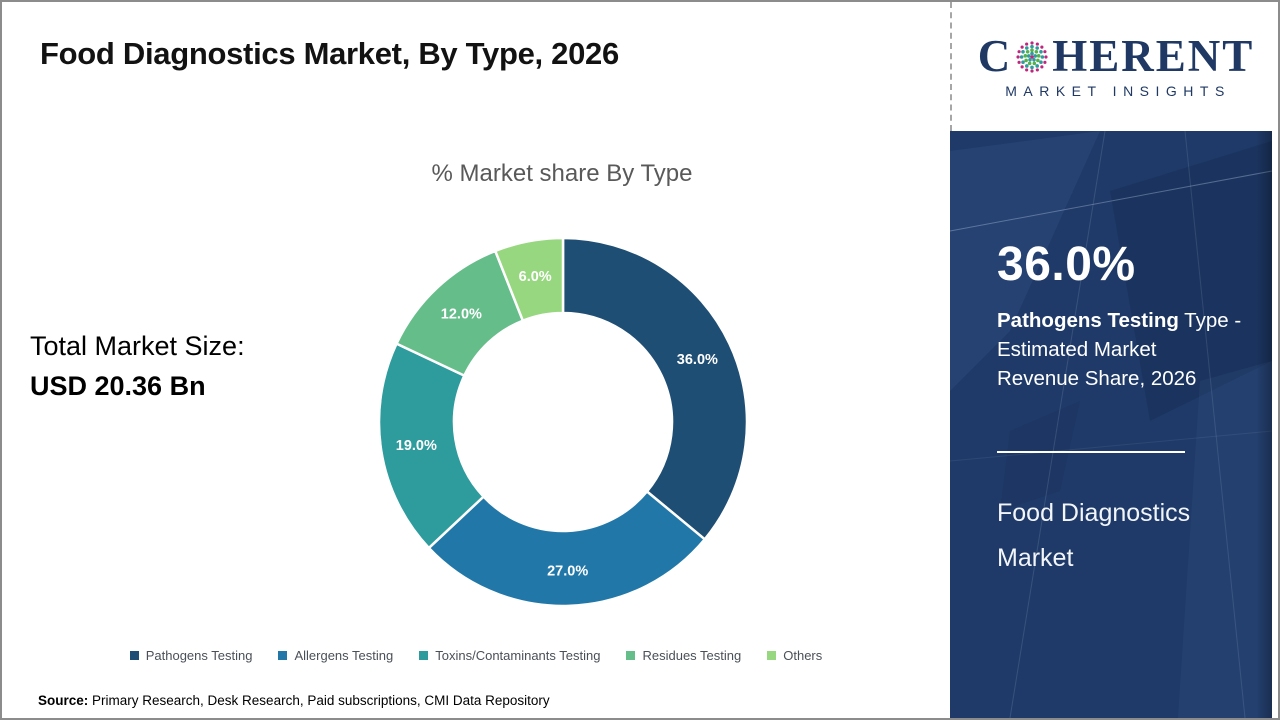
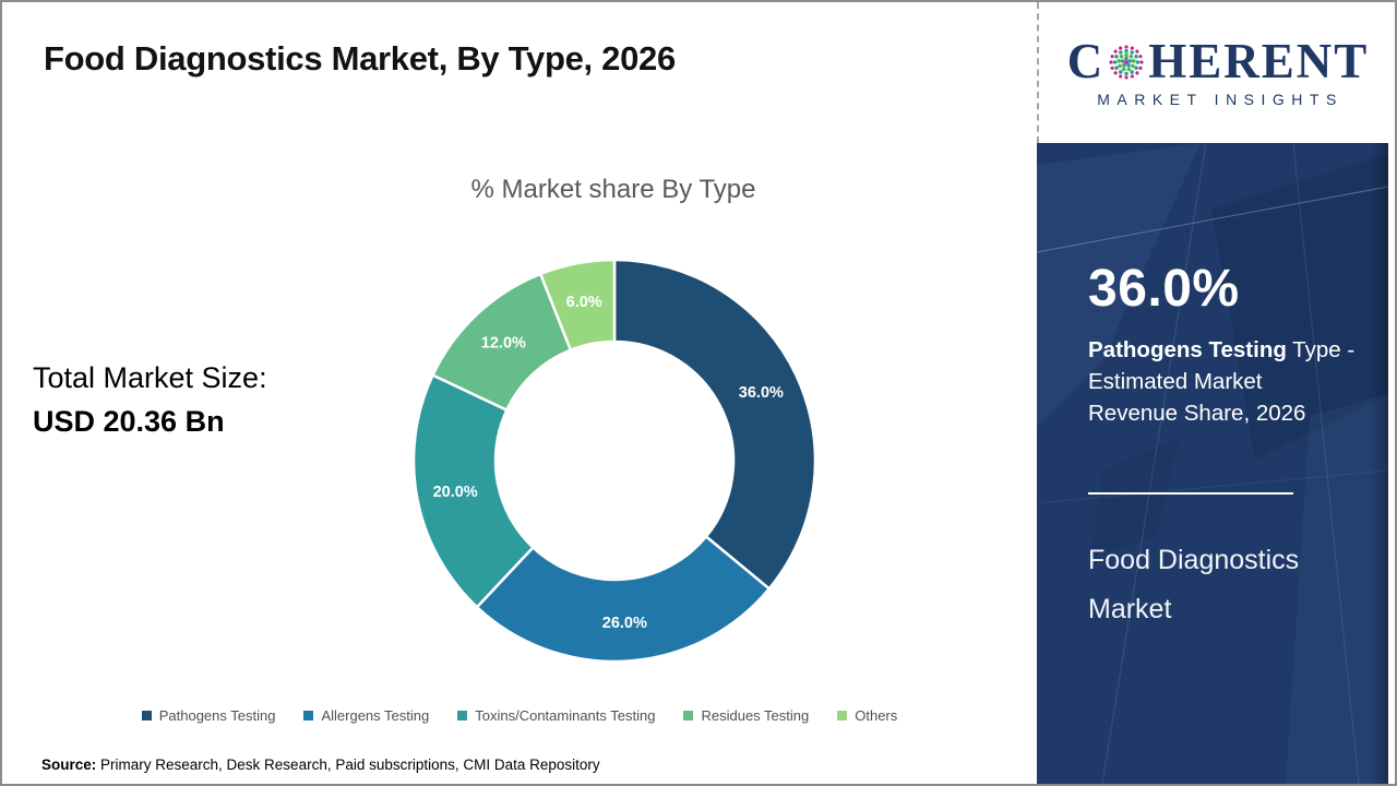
Allergens Testing: 27.0% -> 26.0%
Toxins/Contaminants Testing: 19.0% -> 20.0%
